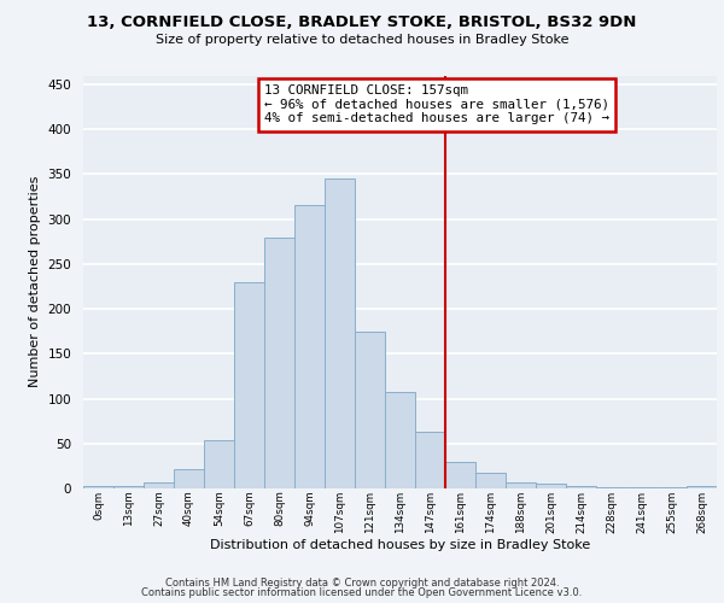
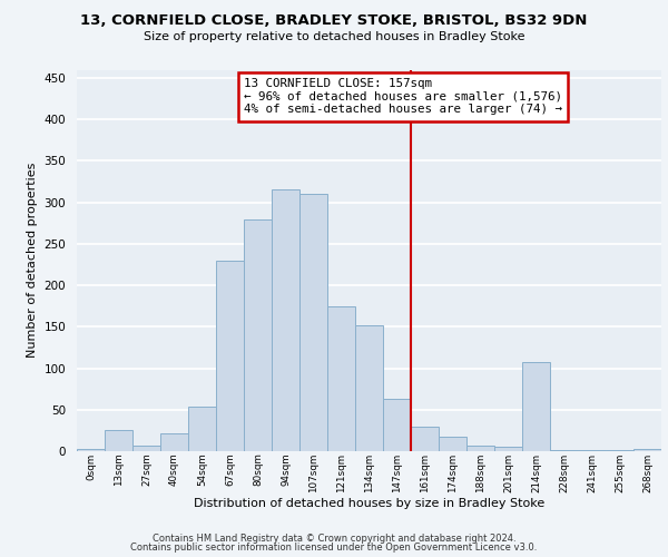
13sqm: 3 -> 26
107sqm: 345 -> 310
134sqm: 108 -> 152
214sqm: 3 -> 108
